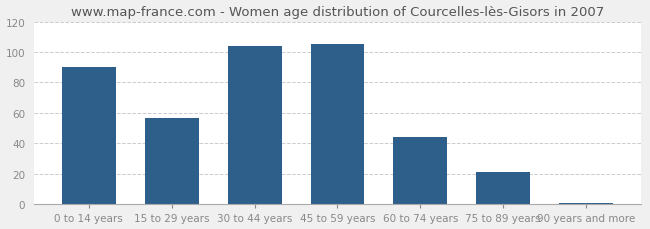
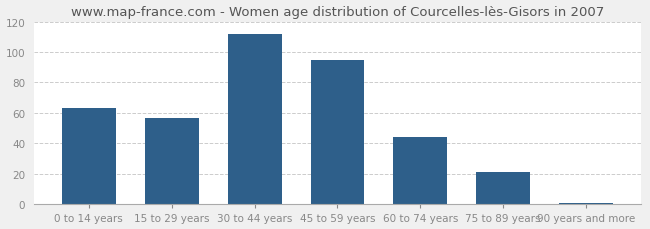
0 to 14 years: 90 -> 63
30 to 44 years: 104 -> 112
45 to 59 years: 105 -> 95
